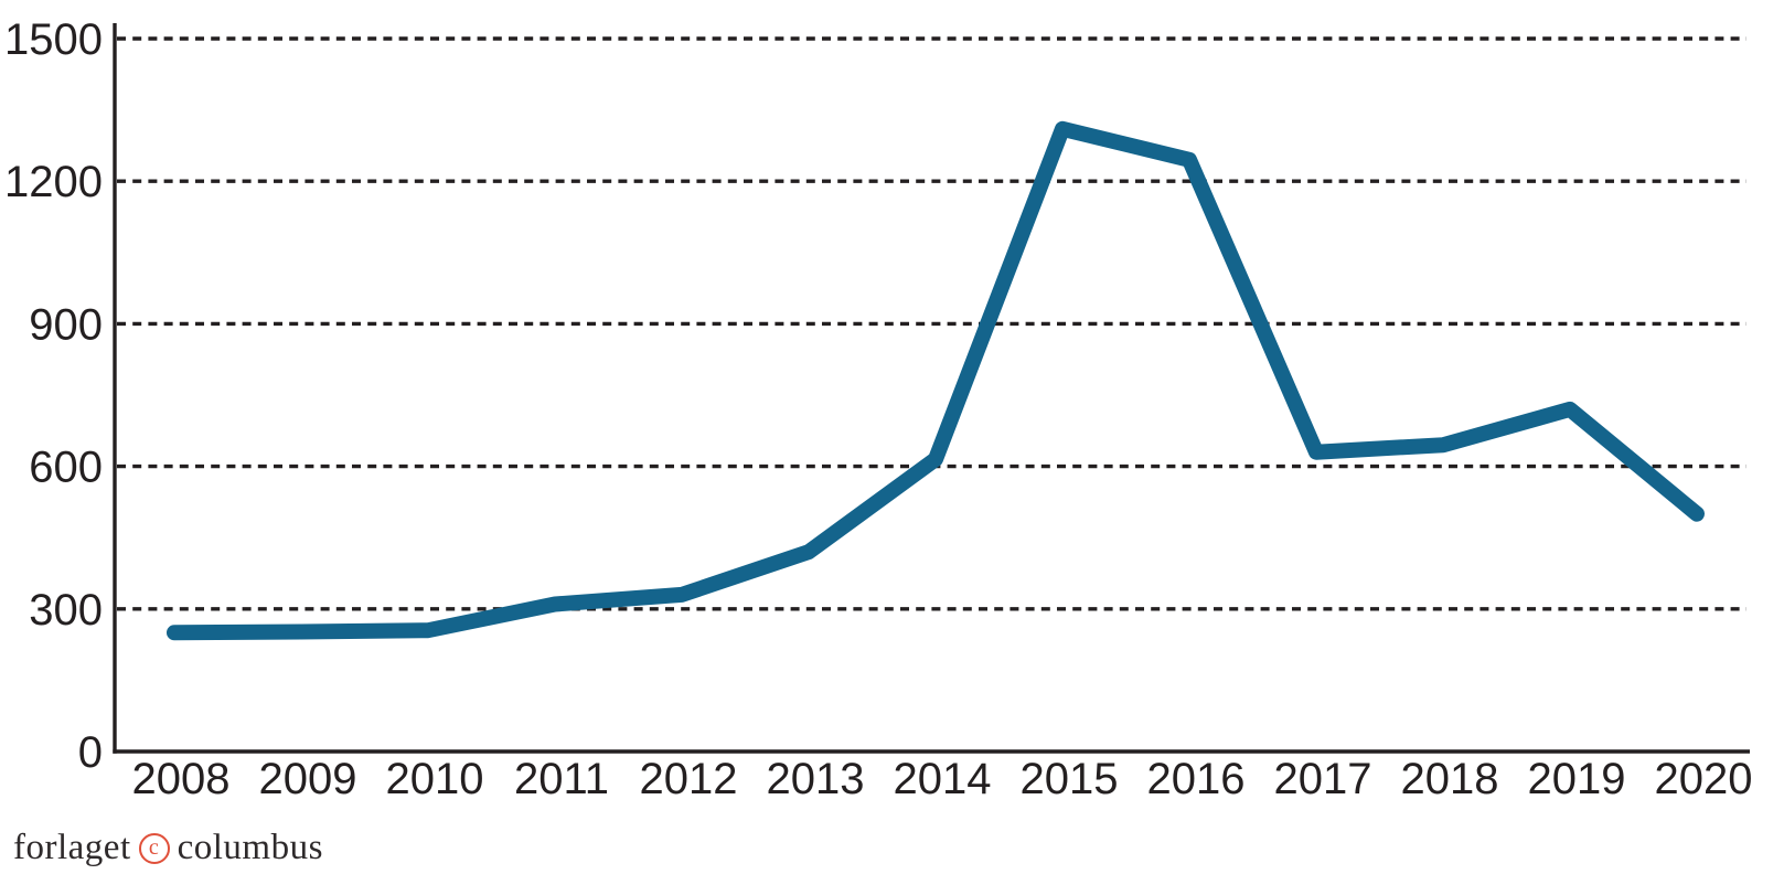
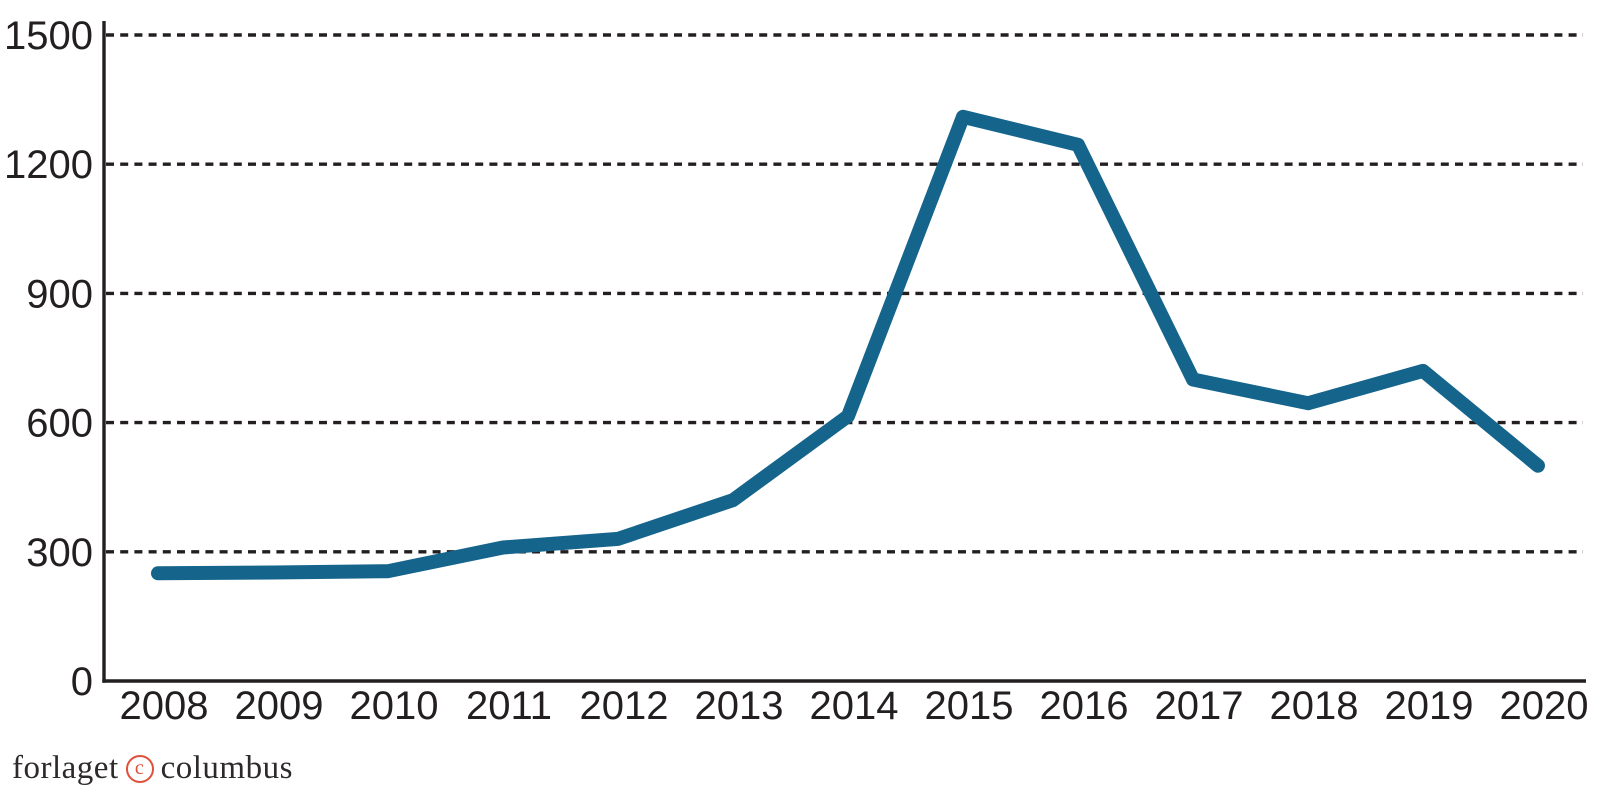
2017: 630 -> 700
